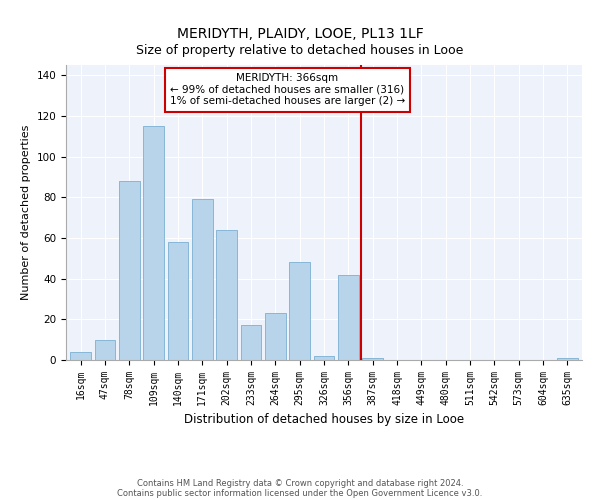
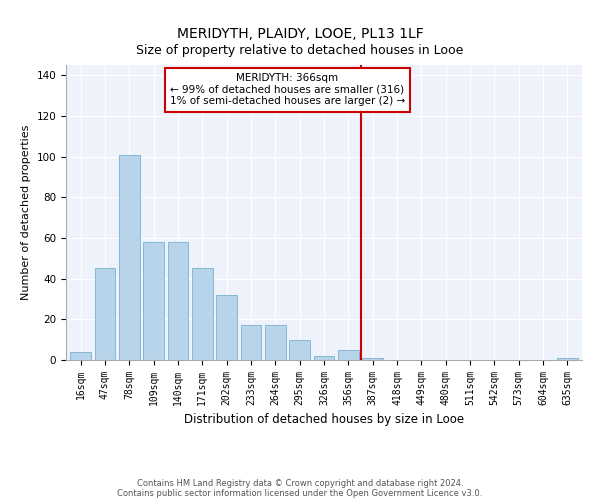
47sqm: 10 -> 45
78sqm: 88 -> 101
109sqm: 115 -> 58
171sqm: 79 -> 45
202sqm: 64 -> 32
264sqm: 23 -> 17
295sqm: 48 -> 10
356sqm: 42 -> 5
